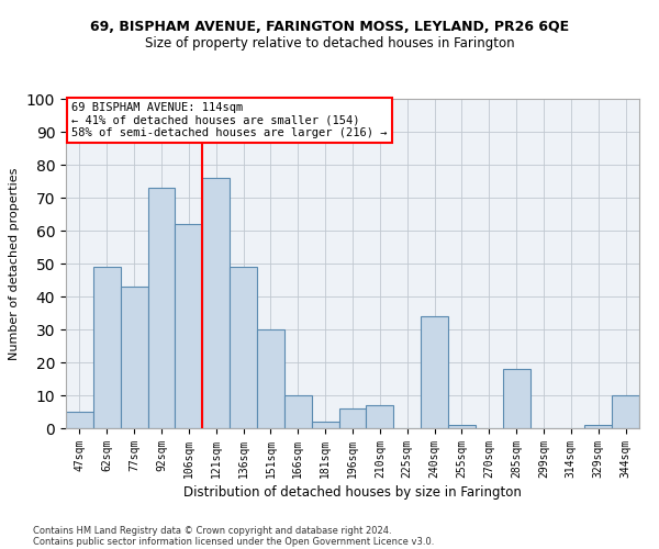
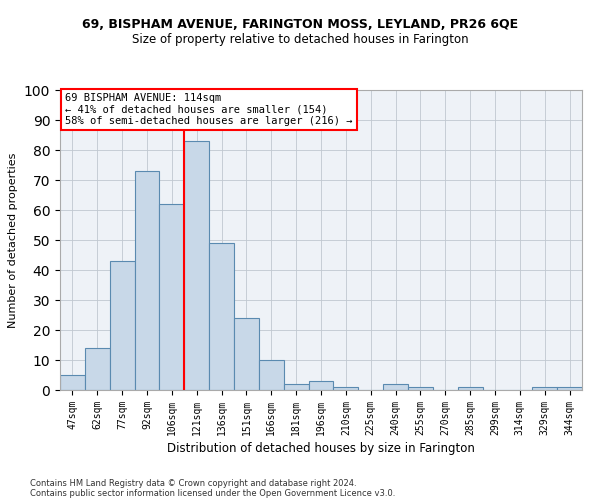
62sqm: 49 -> 14
121sqm: 76 -> 83
151sqm: 30 -> 24
196sqm: 6 -> 3
210sqm: 7 -> 1
240sqm: 34 -> 2
285sqm: 18 -> 1
344sqm: 10 -> 1
